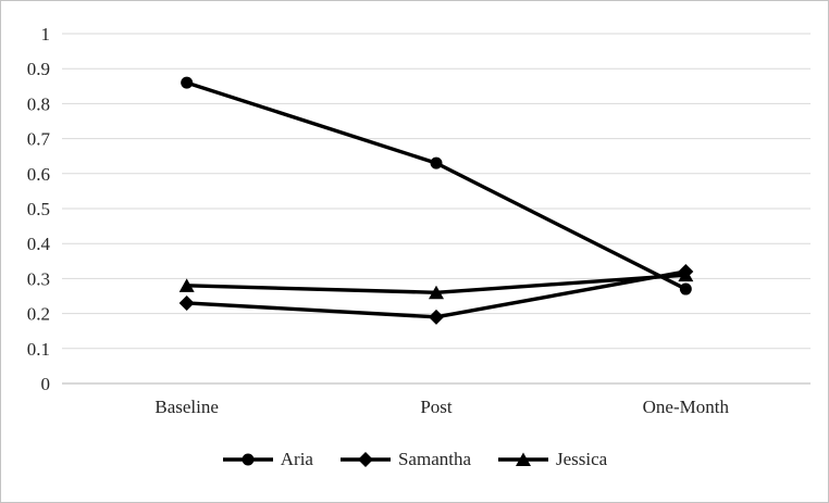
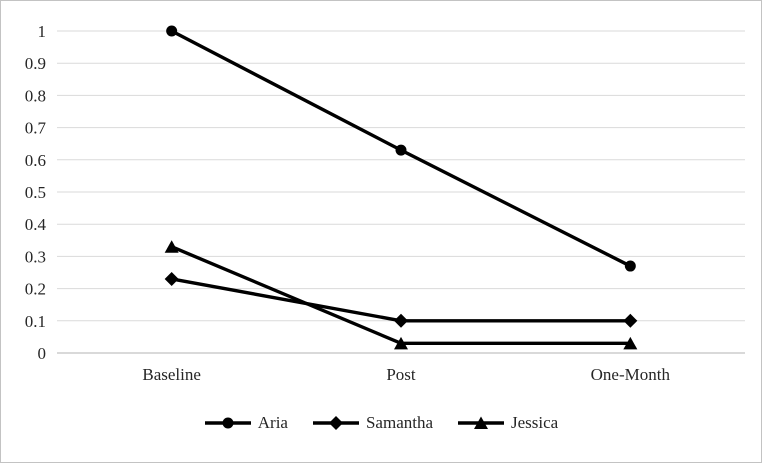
Aria/Baseline: 0.86 -> 1.00
Jessica/Baseline: 0.28 -> 0.33
Samantha/Post: 0.19 -> 0.10
Jessica/Post: 0.26 -> 0.03
Samantha/One-Month: 0.32 -> 0.10
Jessica/One-Month: 0.31 -> 0.03
